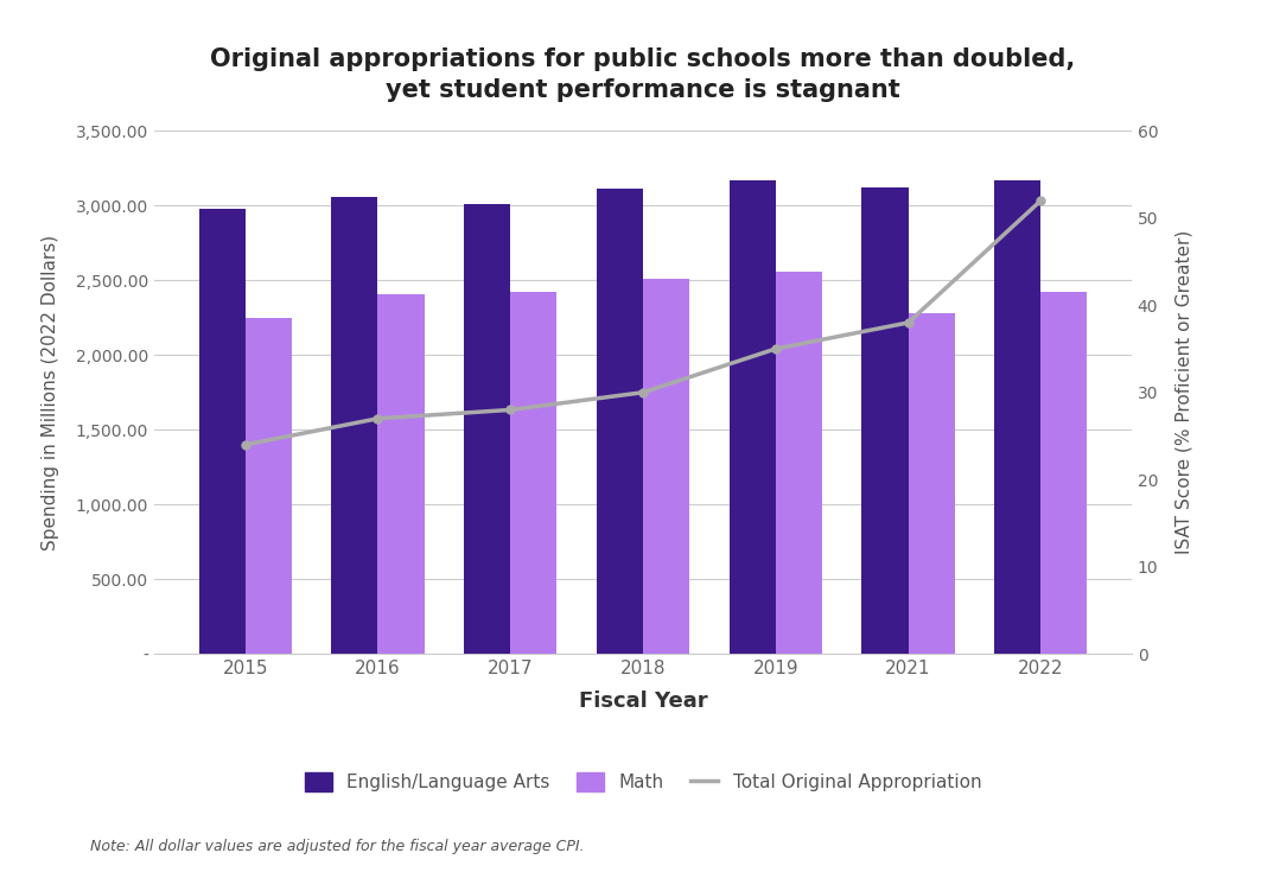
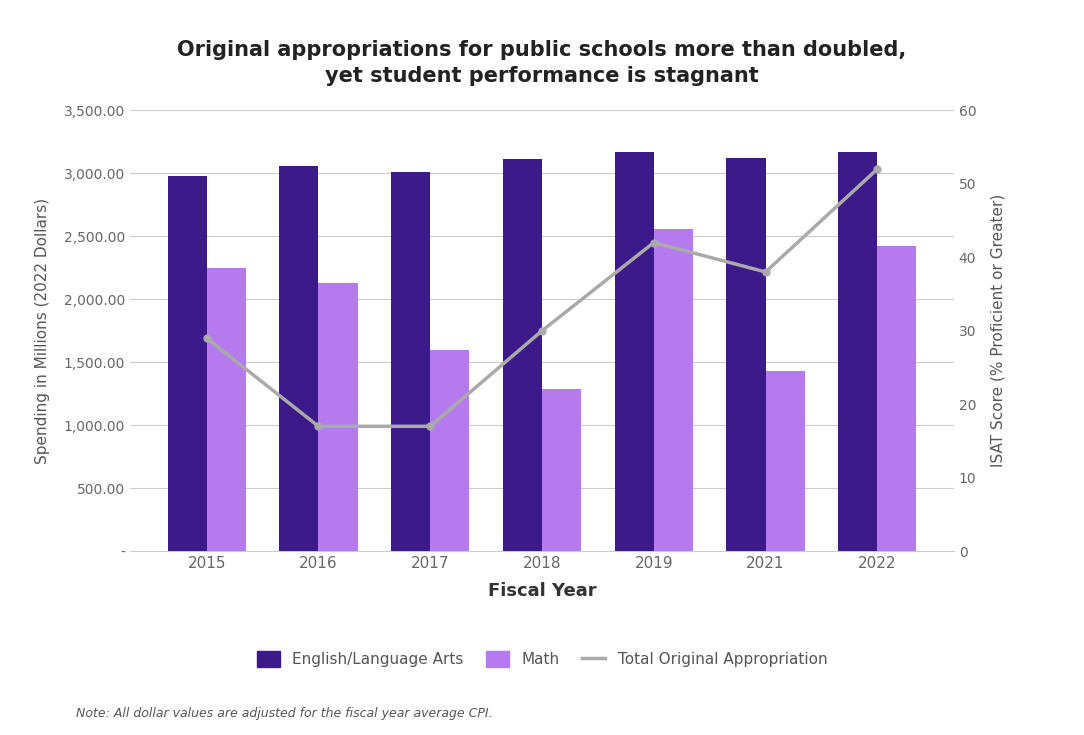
Total Original Appropriation/2015: 24 -> 29
Total Original Appropriation/2016: 27 -> 17
Math/2016: 2,410 -> 2,130
Total Original Appropriation/2017: 28 -> 17
Math/2017: 2,420 -> 1,600
Math/2018: 2,510 -> 1,290
Total Original Appropriation/2019: 35 -> 42
Math/2021: 2,280 -> 1,430
